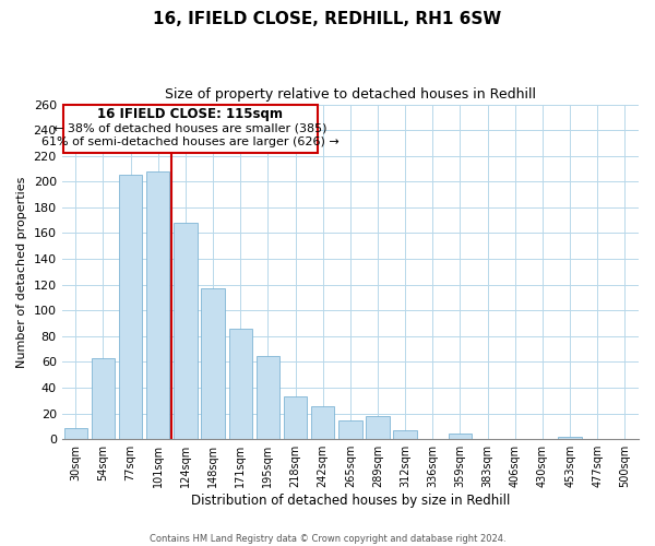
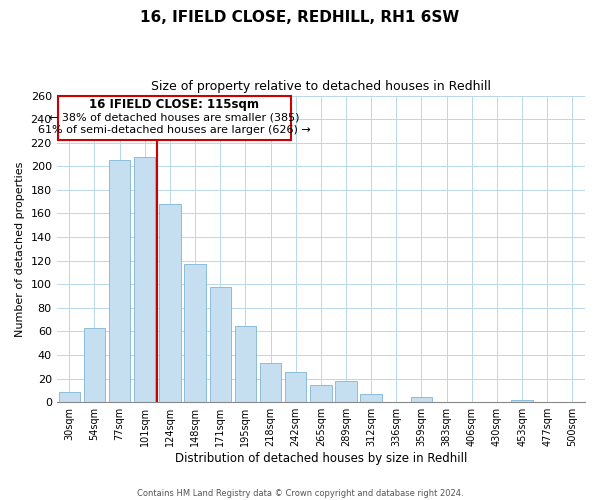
171sqm: 86 -> 98
